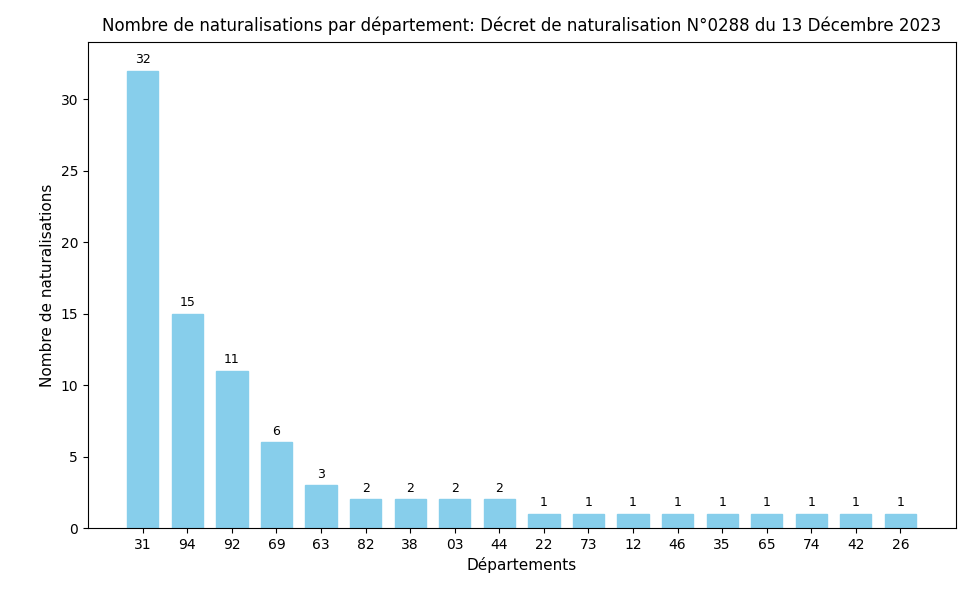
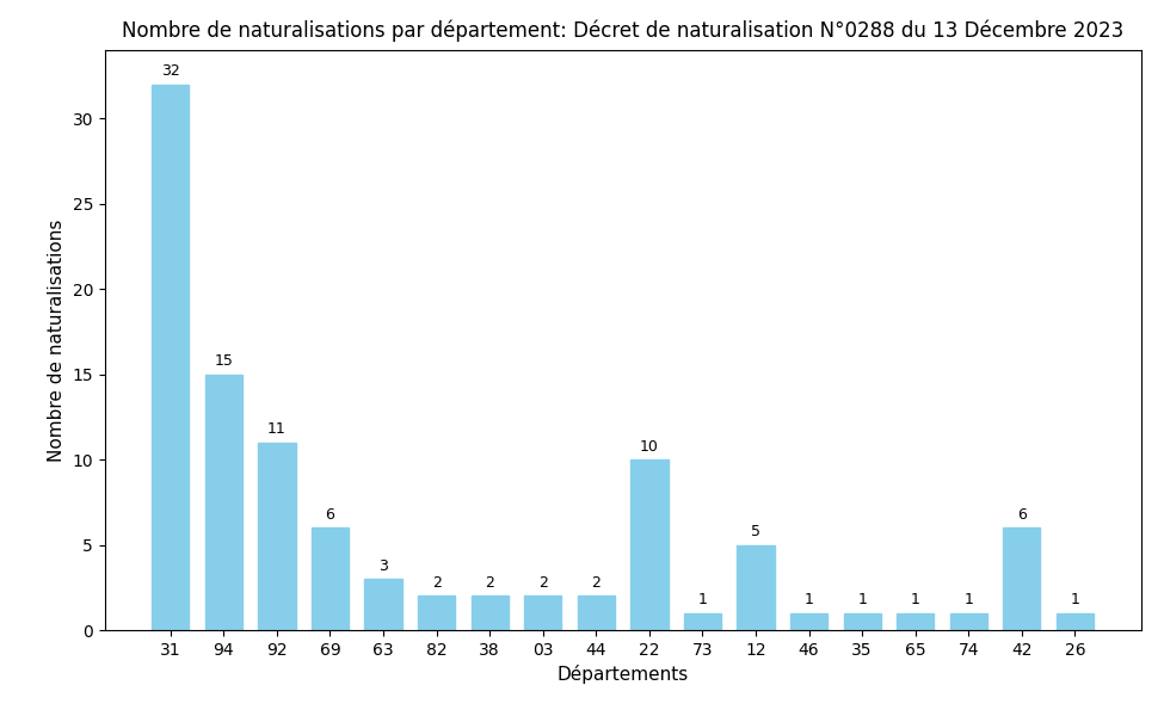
22: 1 -> 10
12: 1 -> 5
42: 1 -> 6
